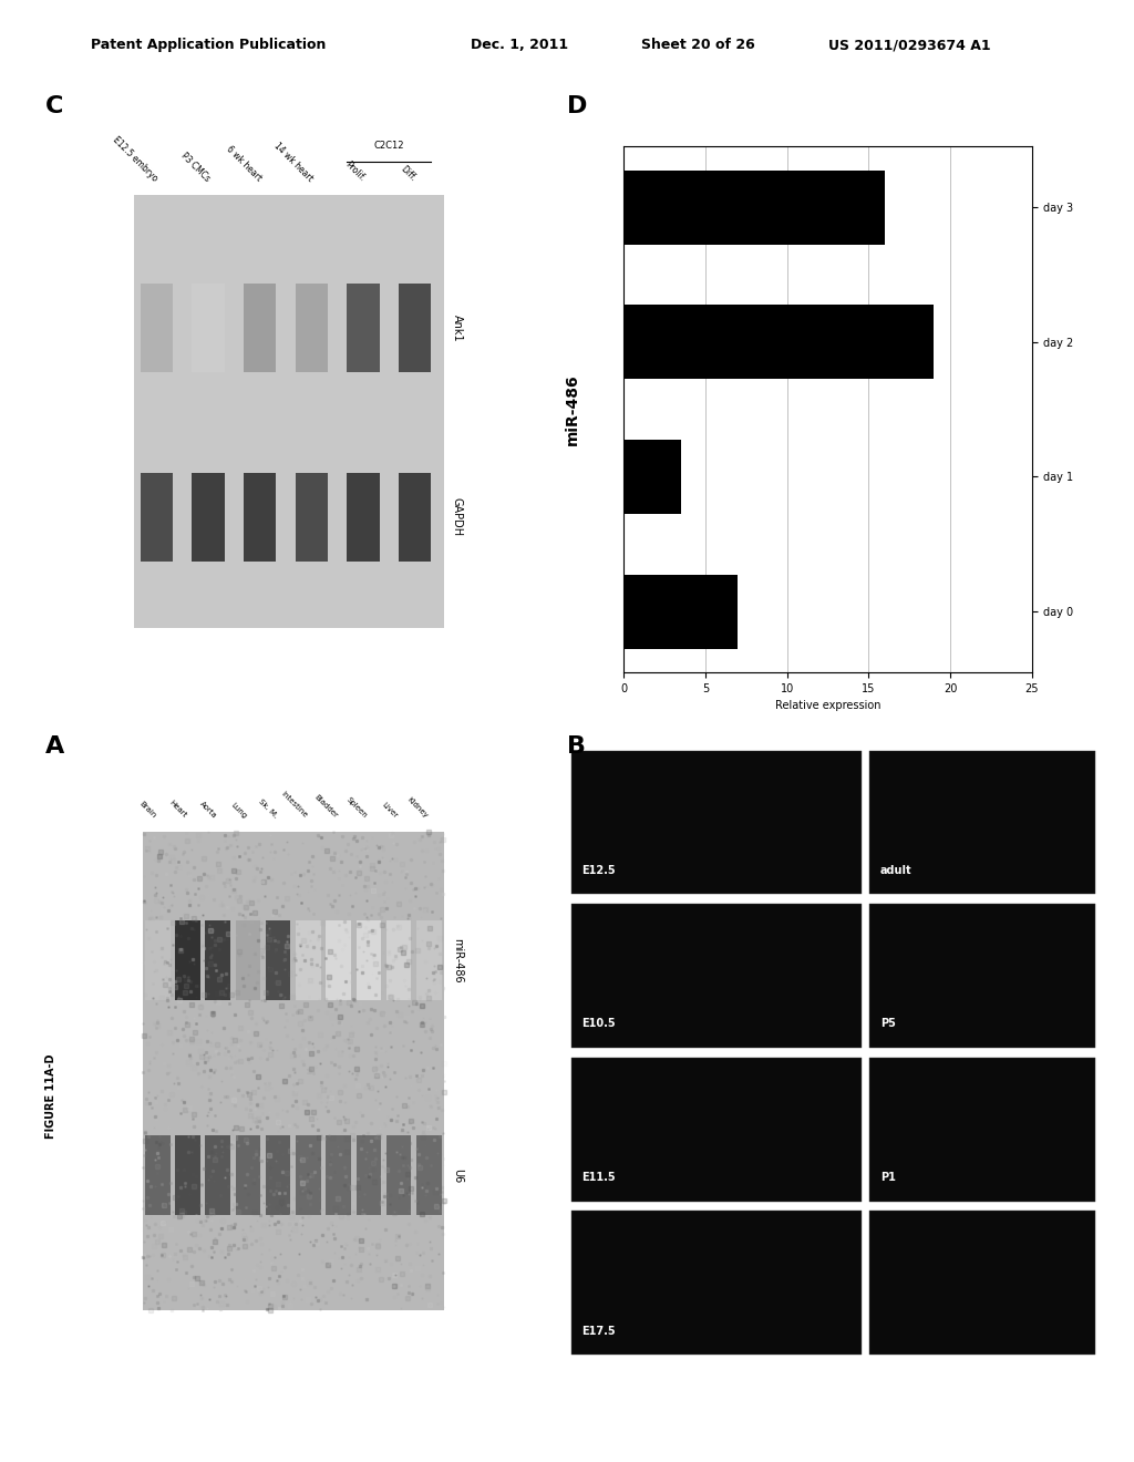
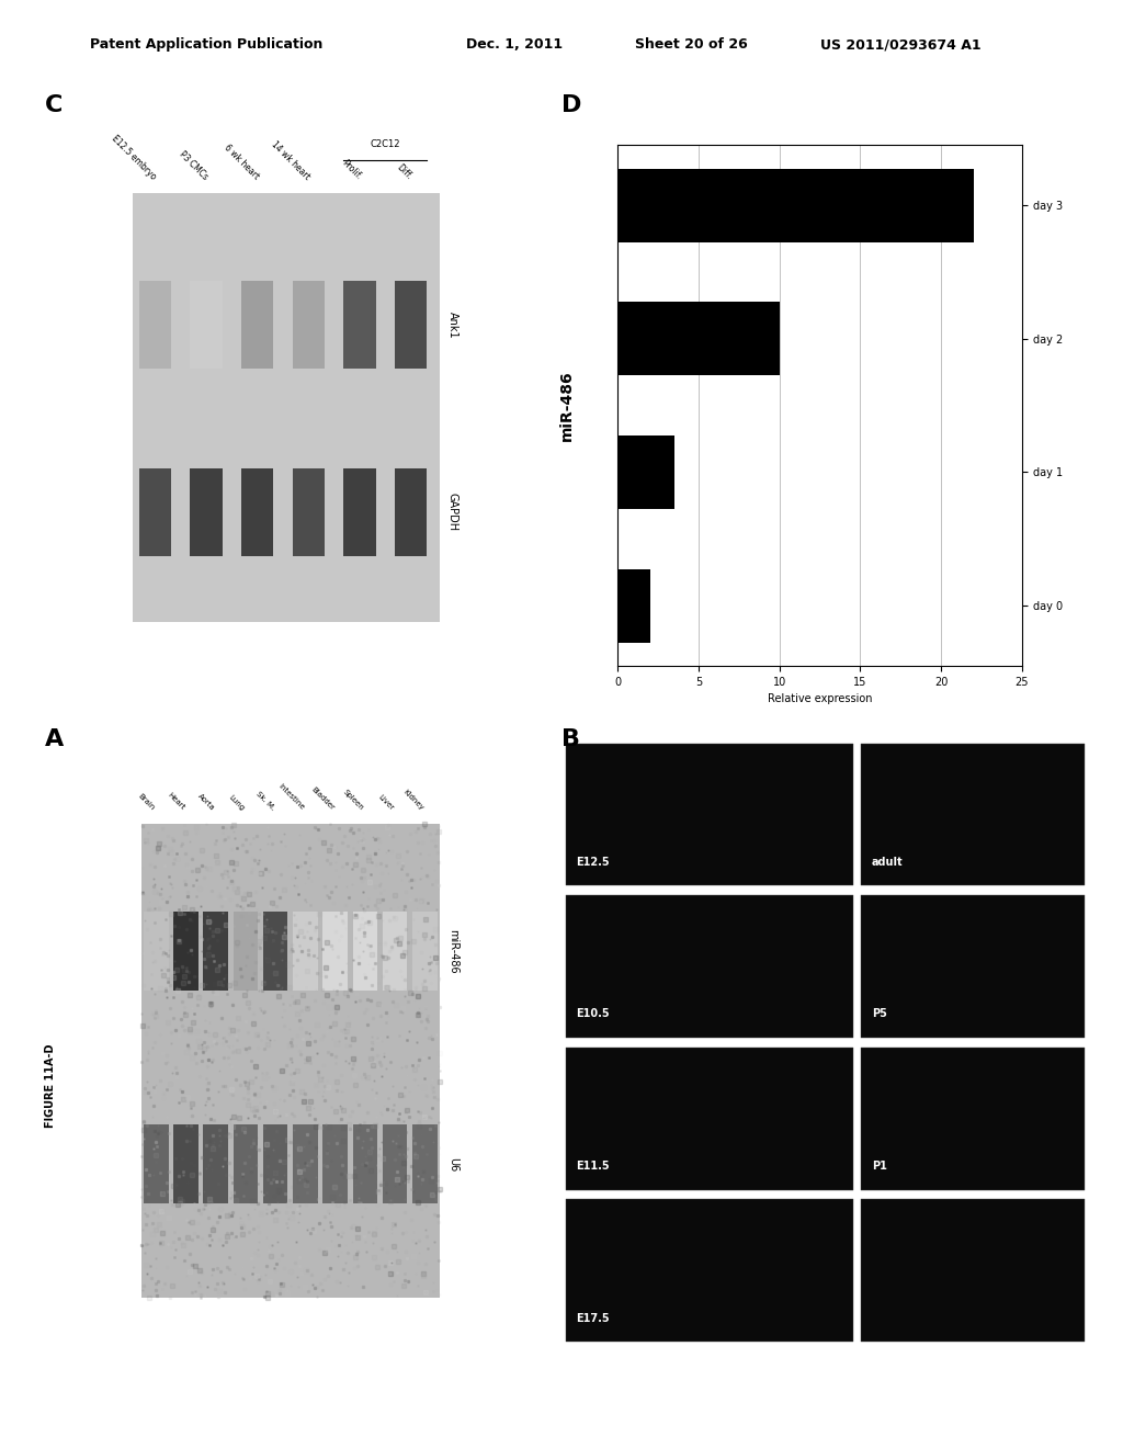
day 3: 16.0 -> 22.0
day 2: 19.0 -> 10.0
day 0: 7.0 -> 2.0
